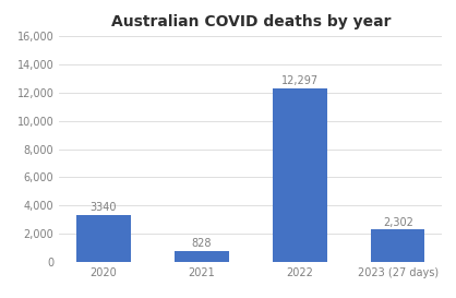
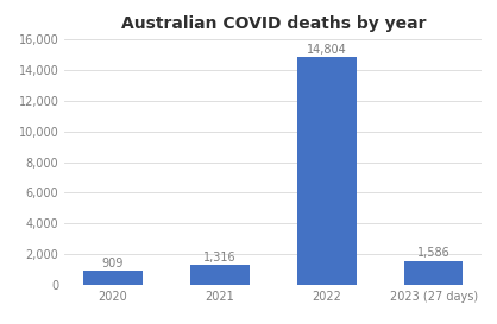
2020: 3340 -> 909
2021: 828 -> 1,316
2022: 12,297 -> 14,804
2023 (27 days): 2,302 -> 1,586
